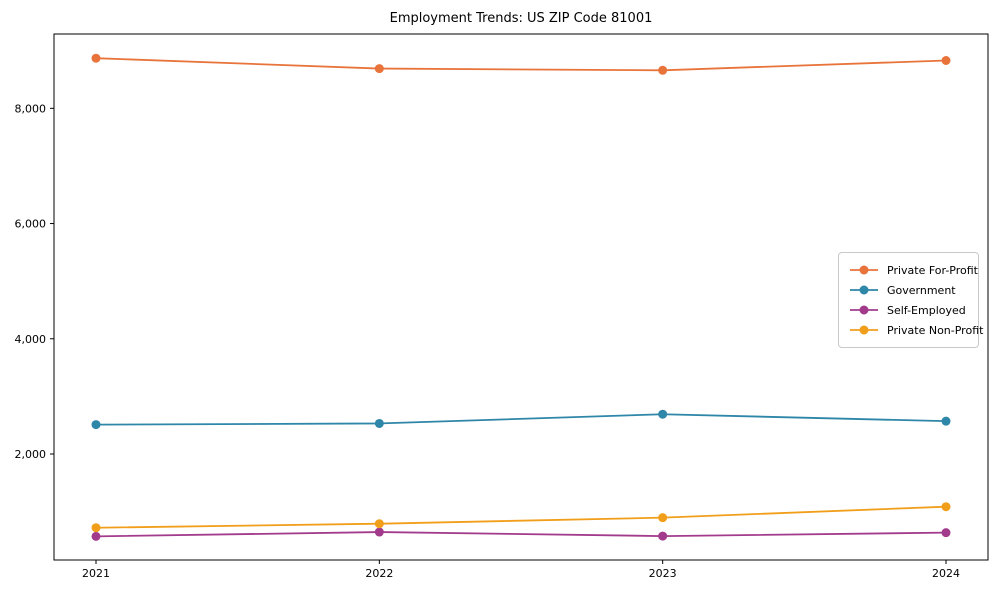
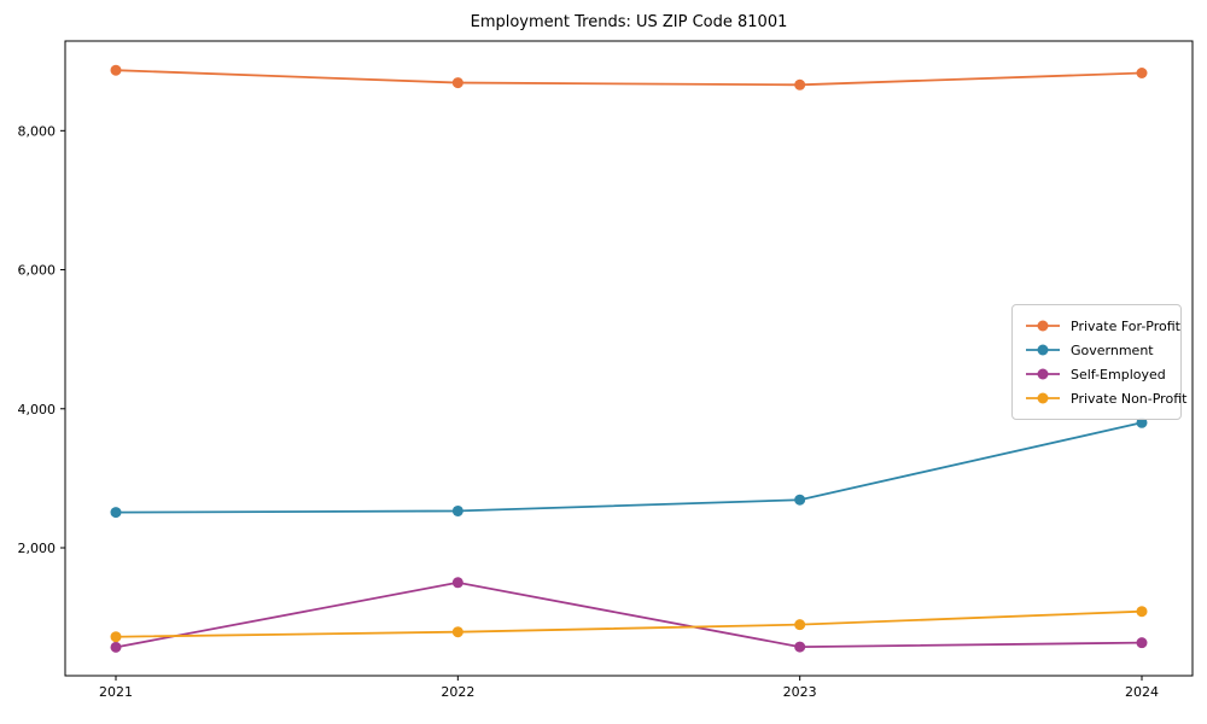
Self-Employed/2022: 600 -> 1500
Government/2024: 2600 -> 3800
